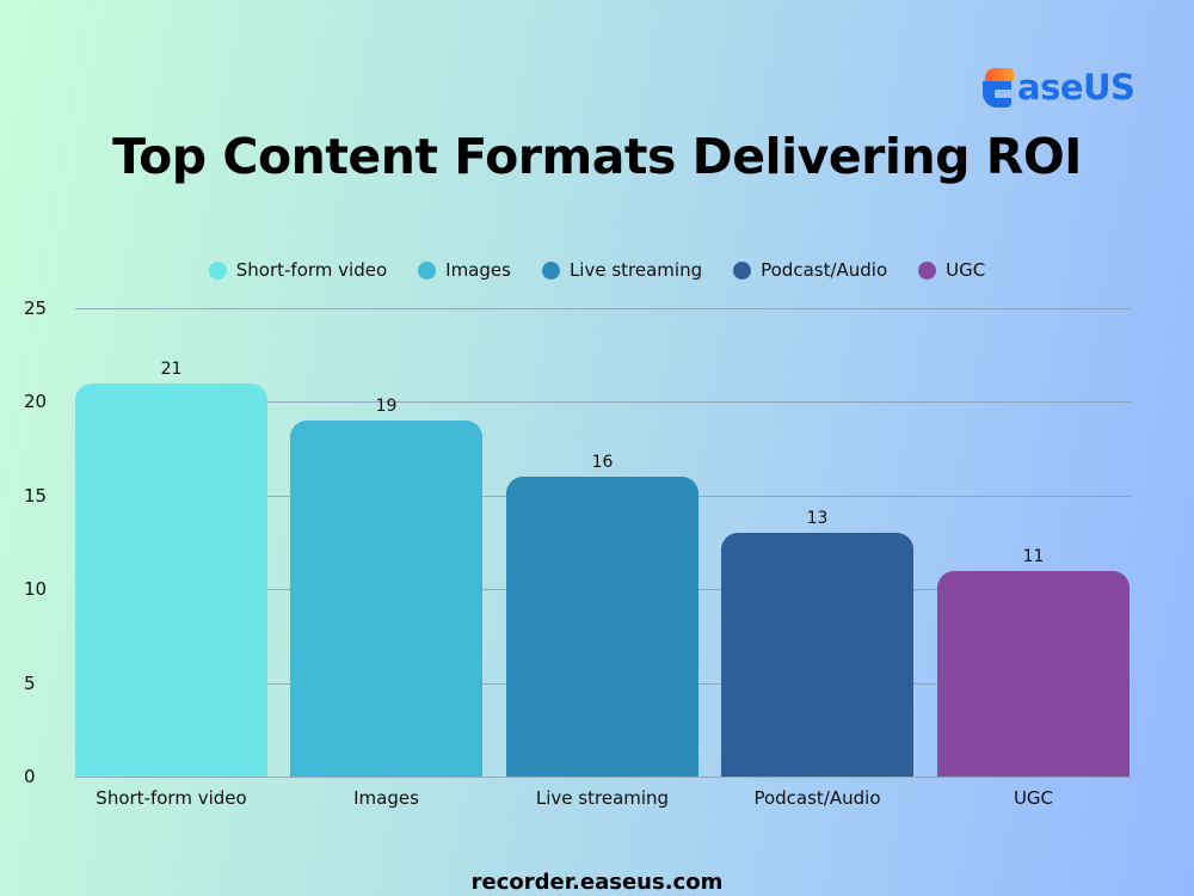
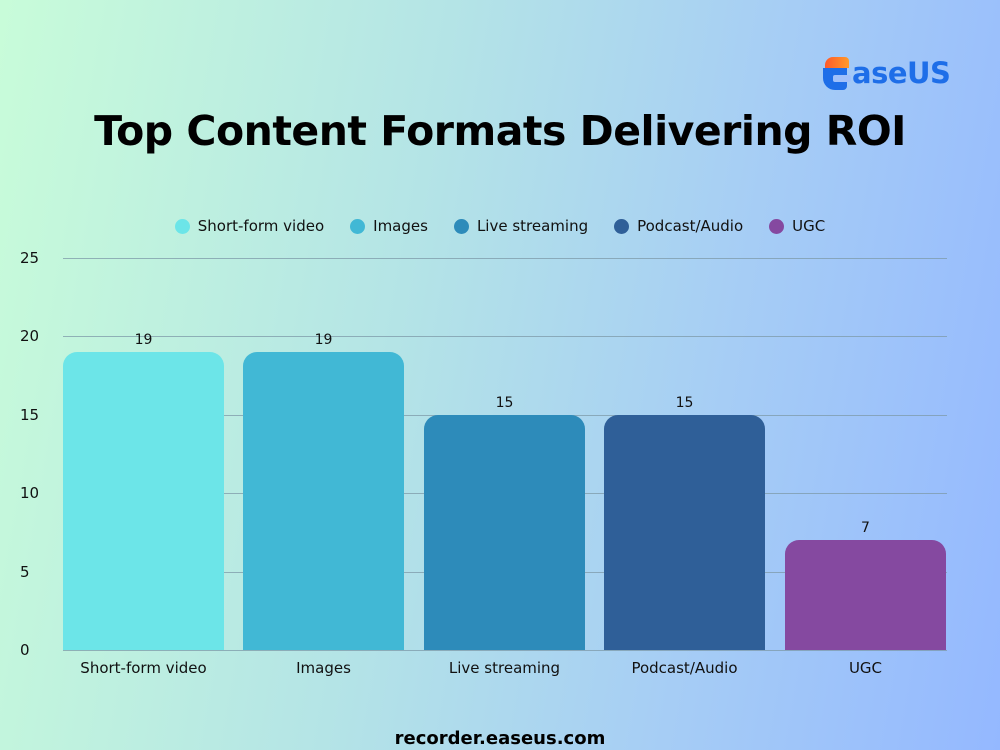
Short-form video: 21 -> 19
Live streaming: 16 -> 15
Podcast/Audio: 13 -> 15
UGC: 11 -> 7
